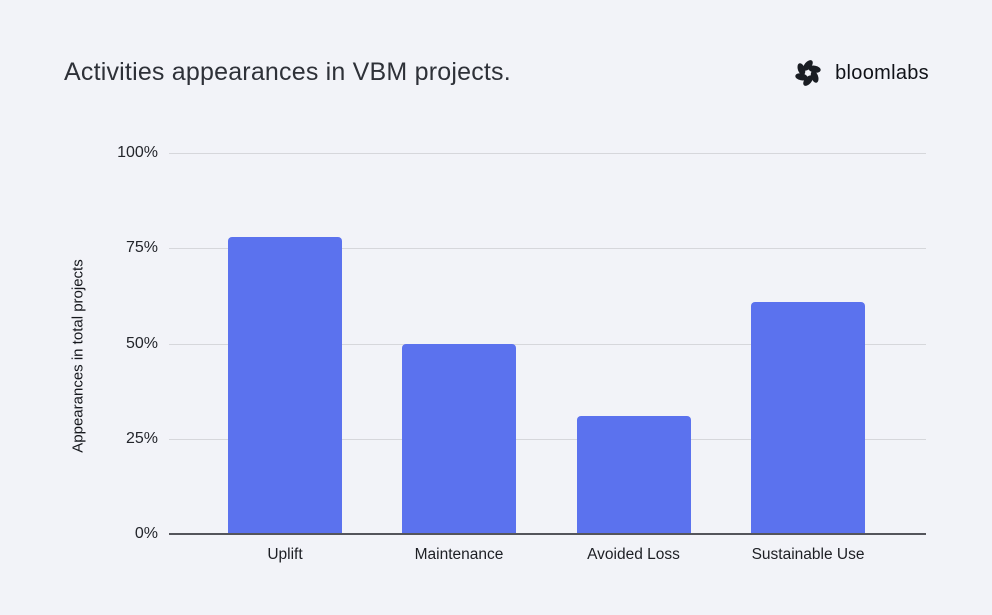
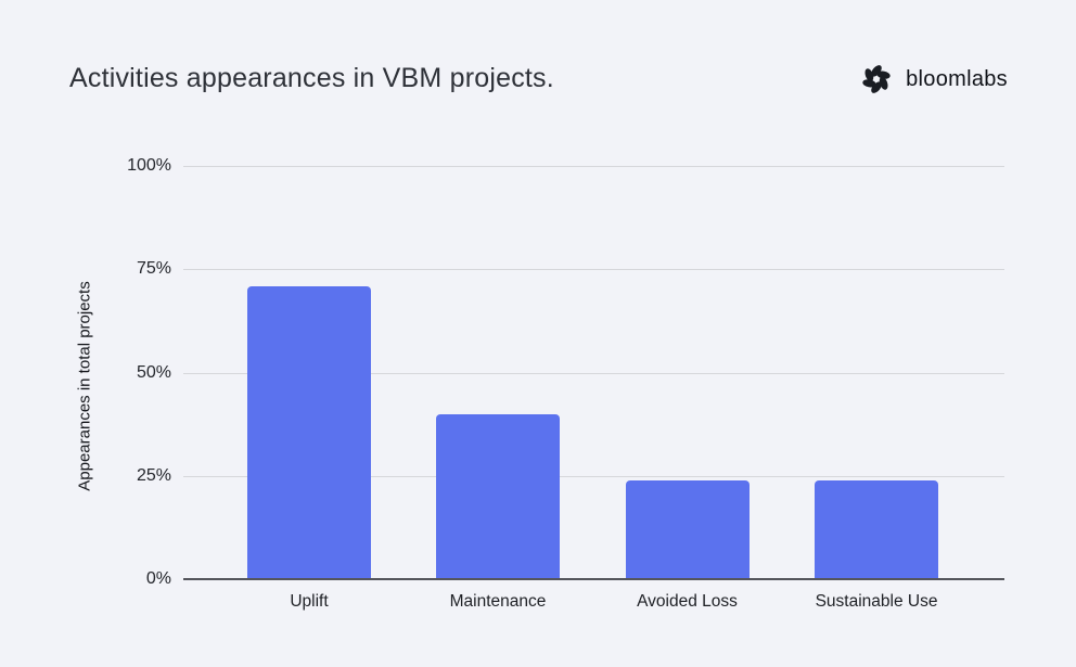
Uplift: 78% -> 71%
Maintenance: 50% -> 40%
Avoided Loss: 31% -> 24%
Sustainable Use: 61% -> 24%
